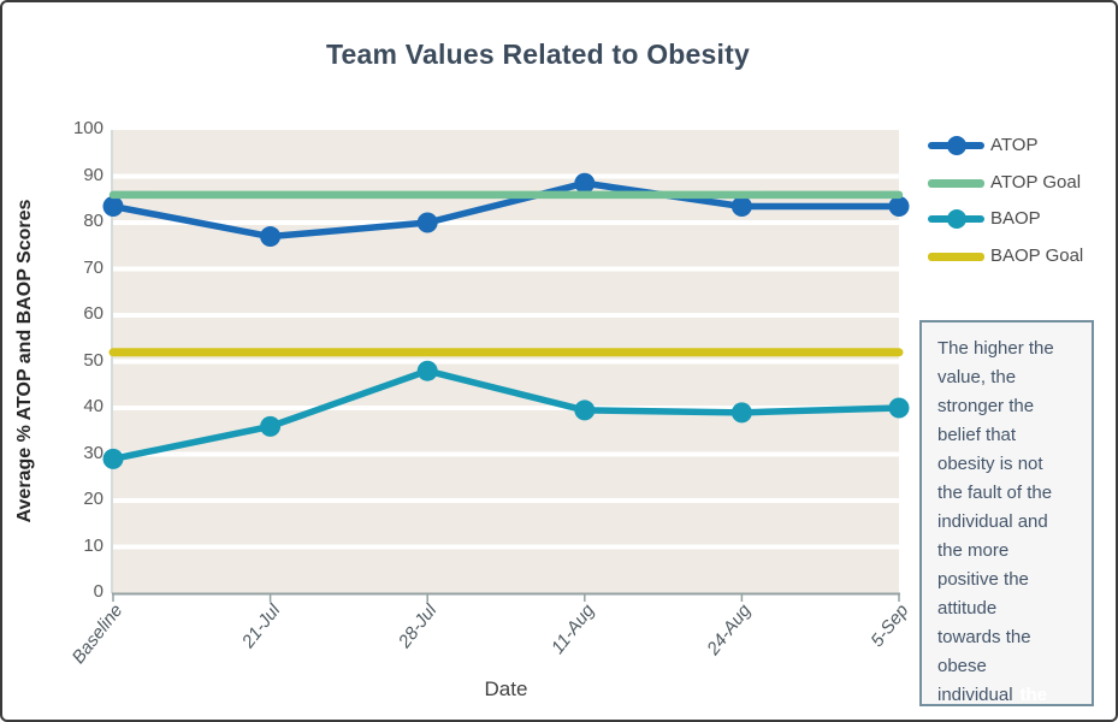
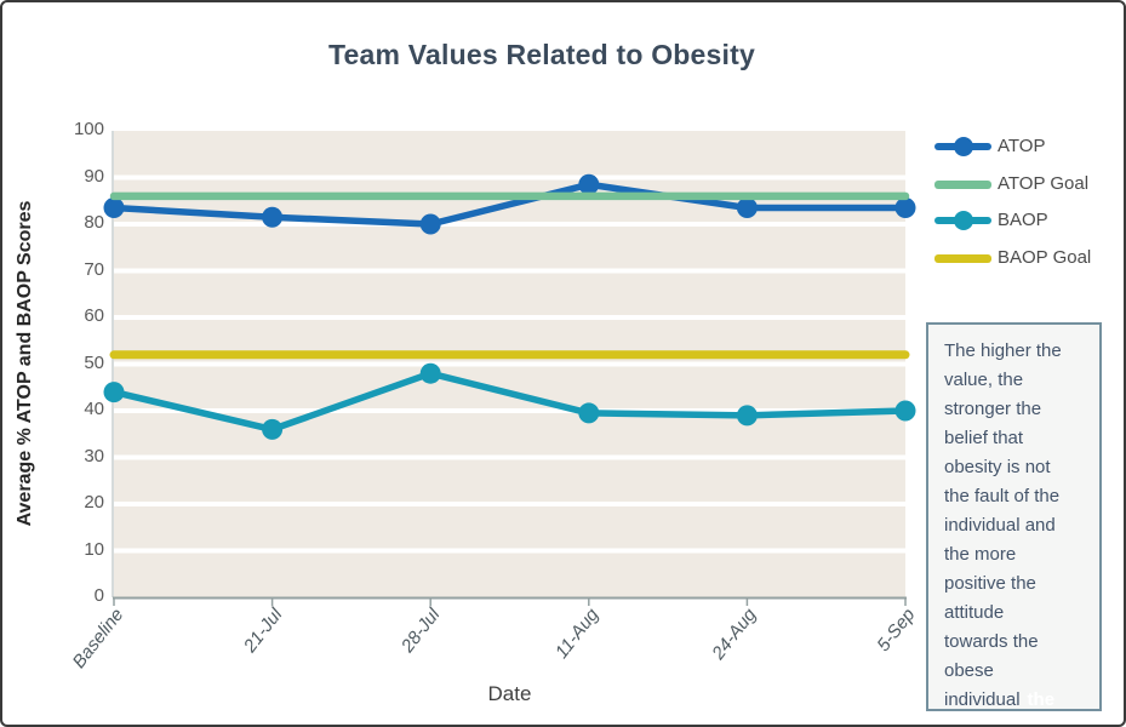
BAOP/Baseline: 29 -> 44
ATOP/21-Jul: 77 -> 82
